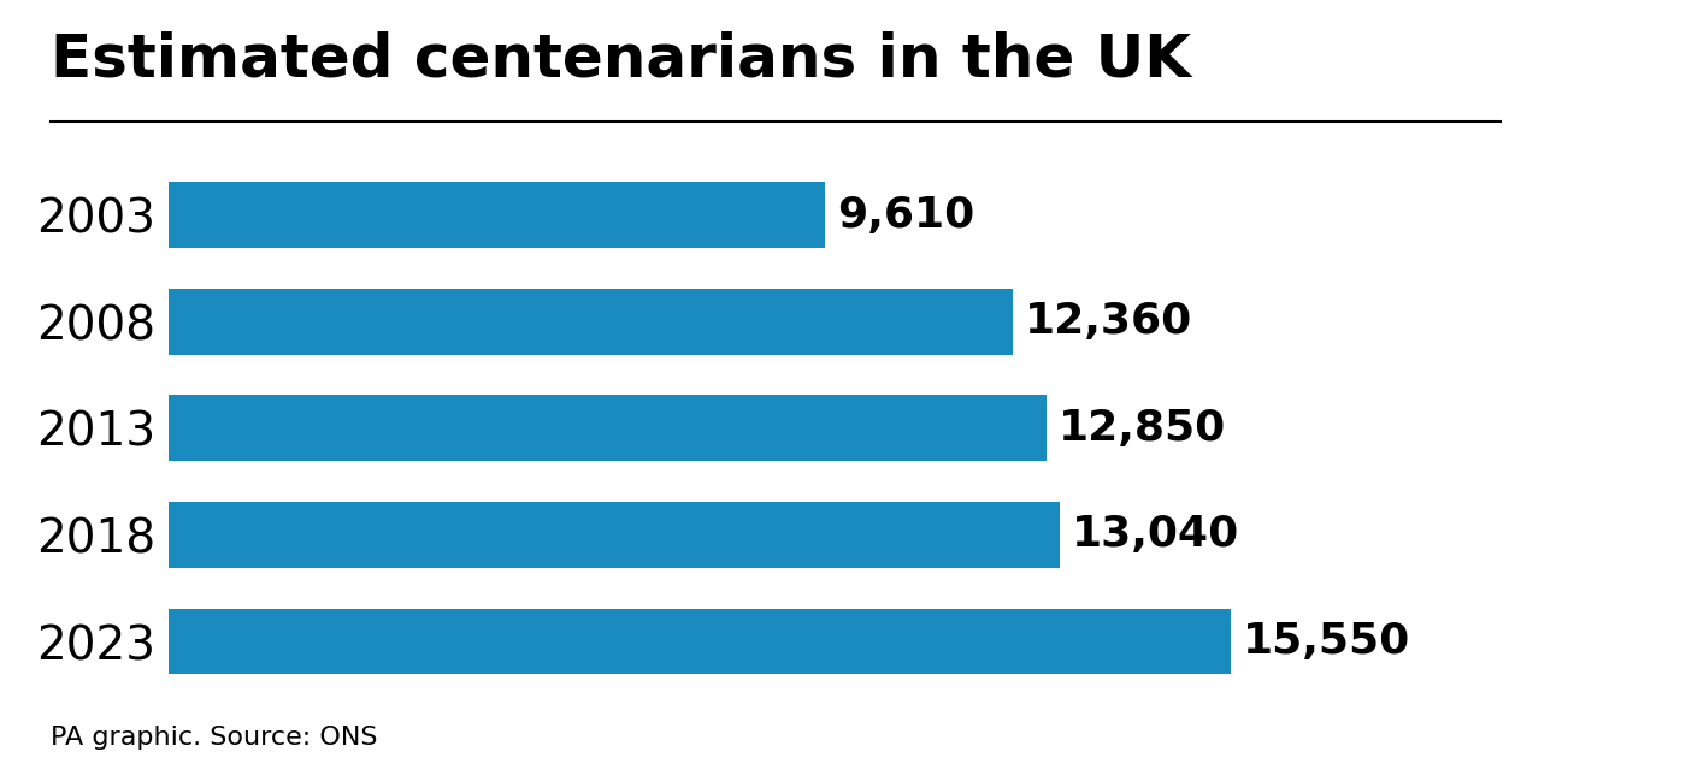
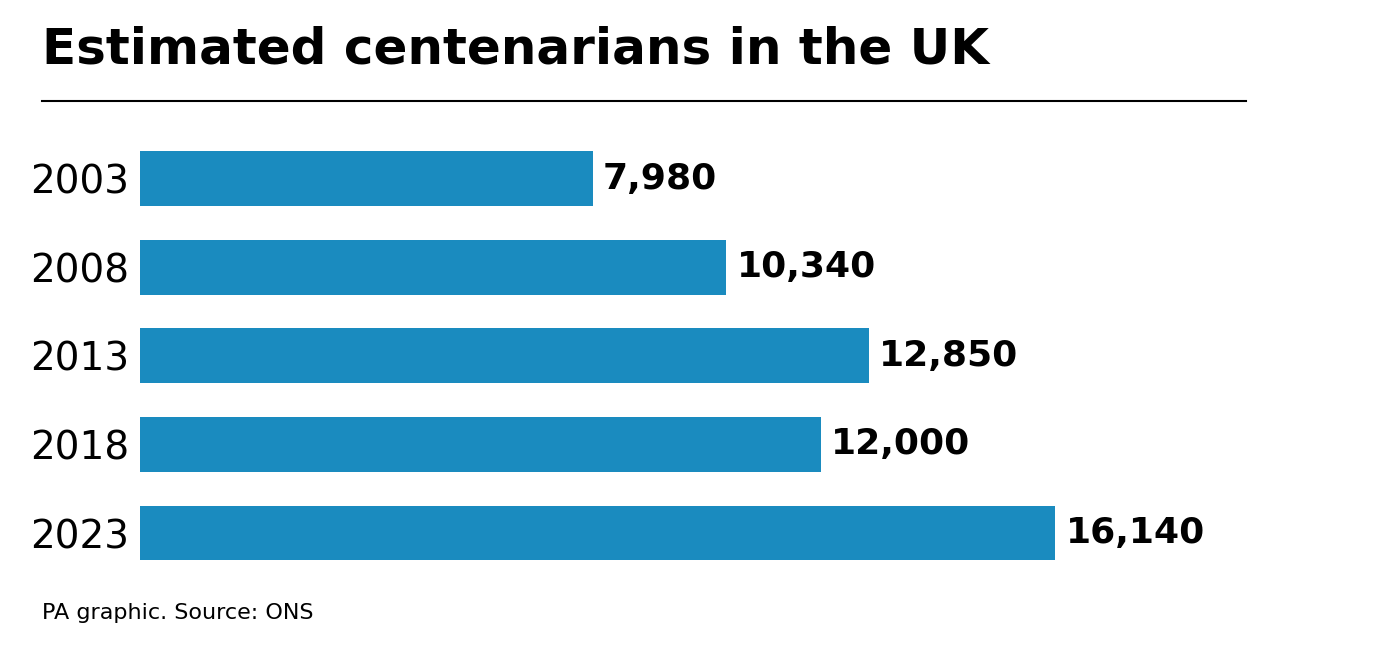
2003: 9,610 -> 7,980
2008: 12,360 -> 10,340
2018: 13,040 -> 12,000
2023: 15,550 -> 16,140
